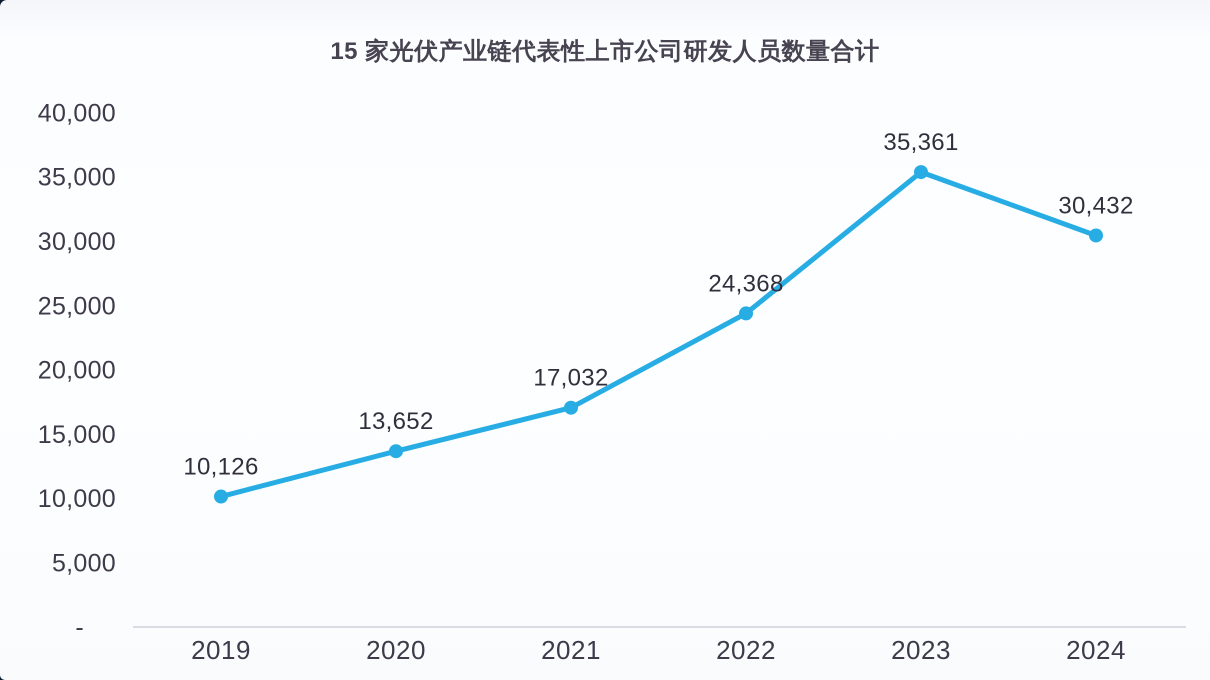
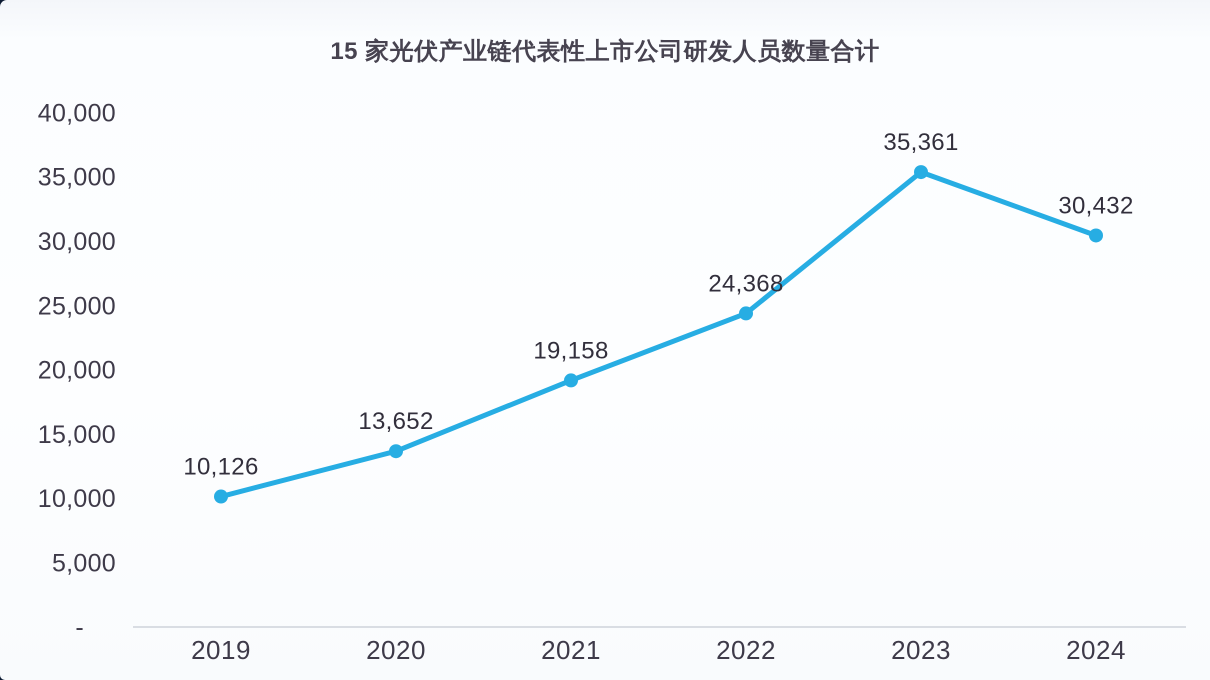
2021: 17,032 -> 19,158
